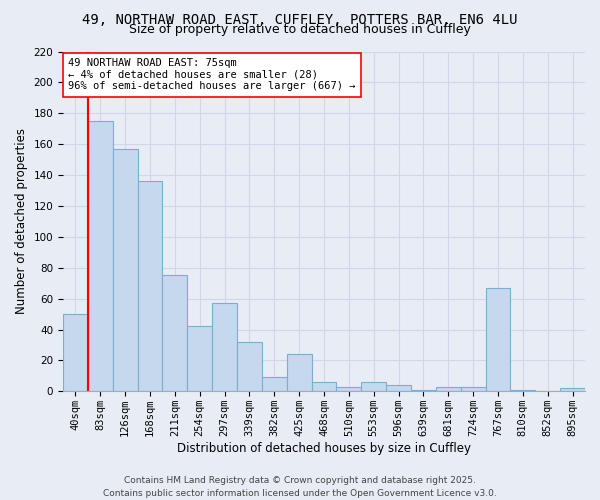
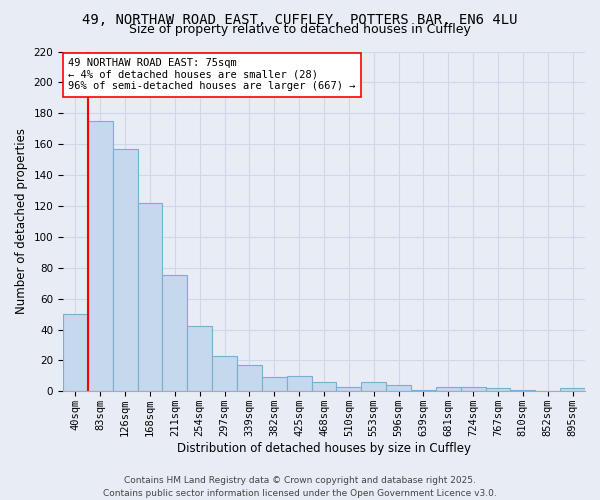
168sqm: 136 -> 122
297sqm: 57 -> 23
339sqm: 32 -> 17
425sqm: 24 -> 10
767sqm: 67 -> 2
